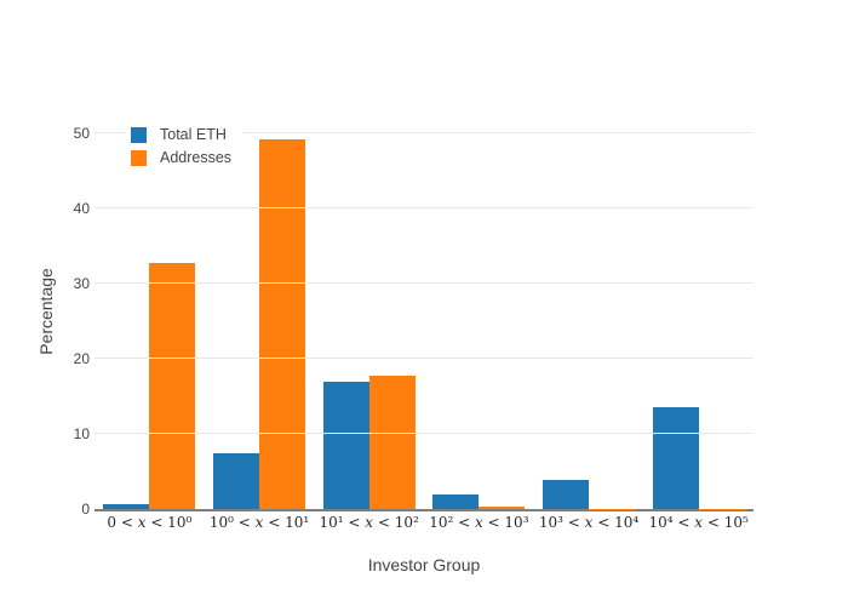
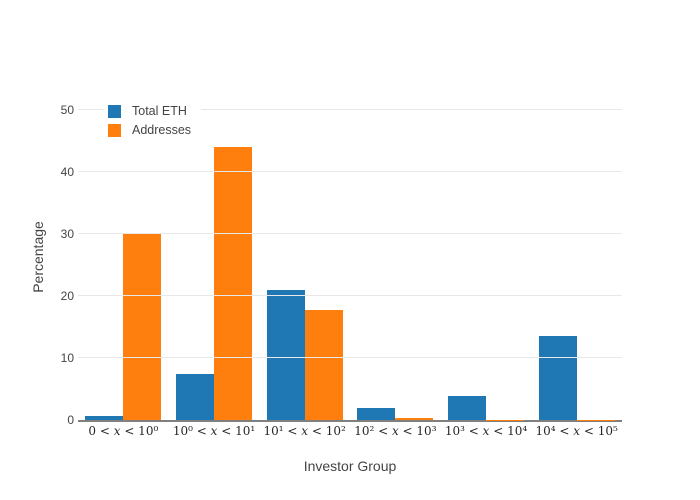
Addresses/0 < x < 10⁰: 33 -> 30
Addresses/10⁰ < x < 10¹: 49 -> 44
Total ETH/10¹ < x < 10²: 17 -> 21
